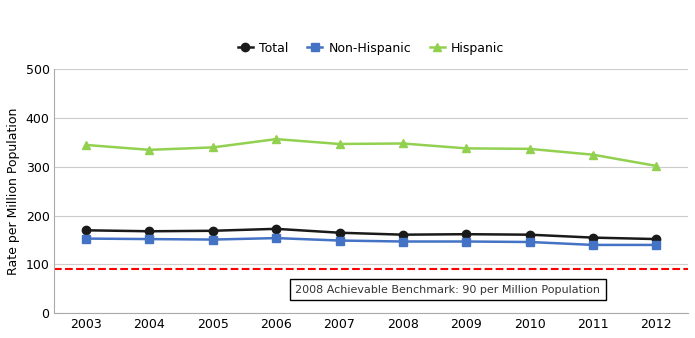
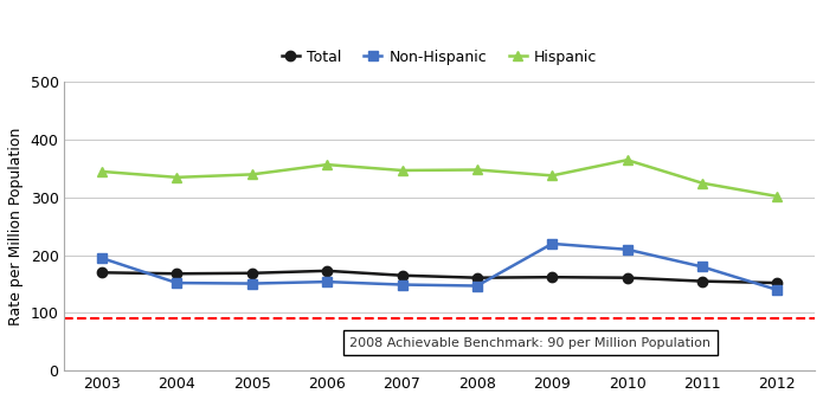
Non-Hispanic/2003: 153 -> 195
Non-Hispanic/2009: 147 -> 220
Non-Hispanic/2010: 146 -> 210
Hispanic/2010: 337 -> 365
Non-Hispanic/2011: 140 -> 180
